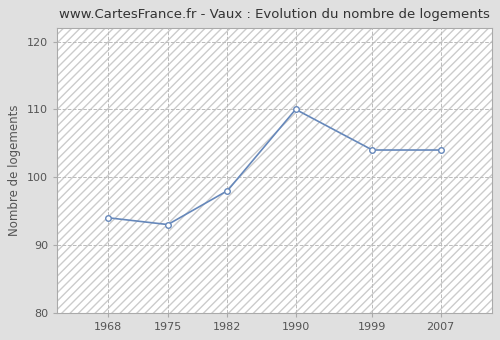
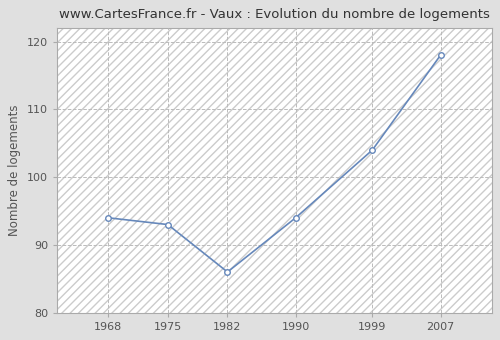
1982: 98 -> 86
1990: 110 -> 94
2007: 104 -> 118
